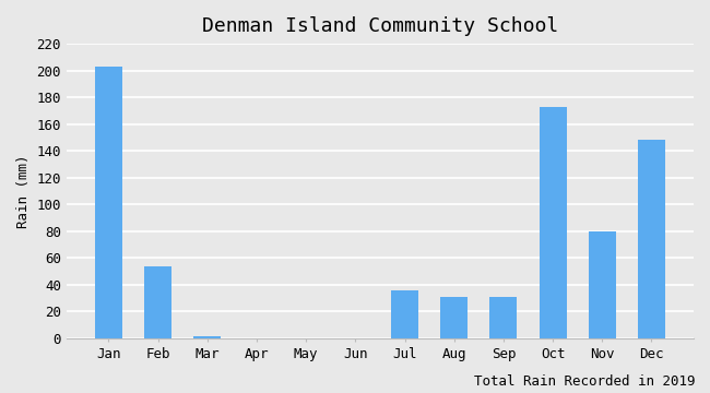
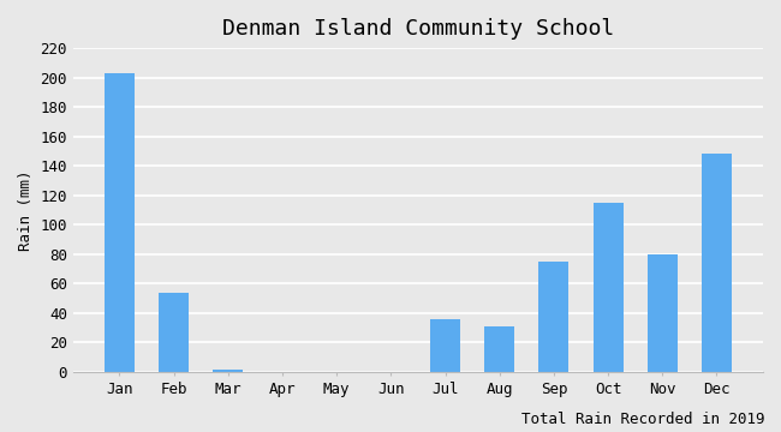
Sep: 31 -> 75
Oct: 173 -> 115
